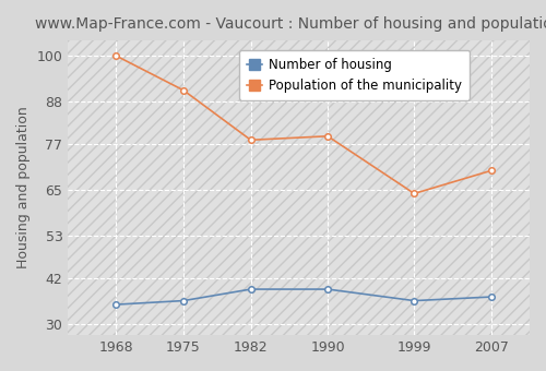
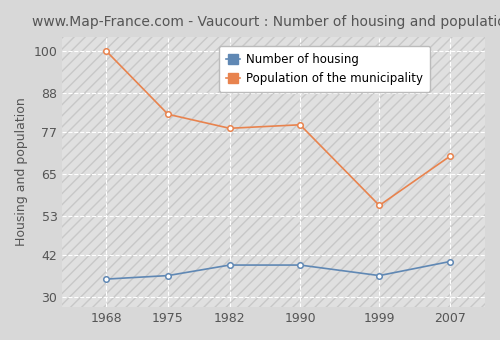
Population of the municipality/1975: 91 -> 82
Population of the municipality/1999: 64 -> 56
Number of housing/2007: 37 -> 40
